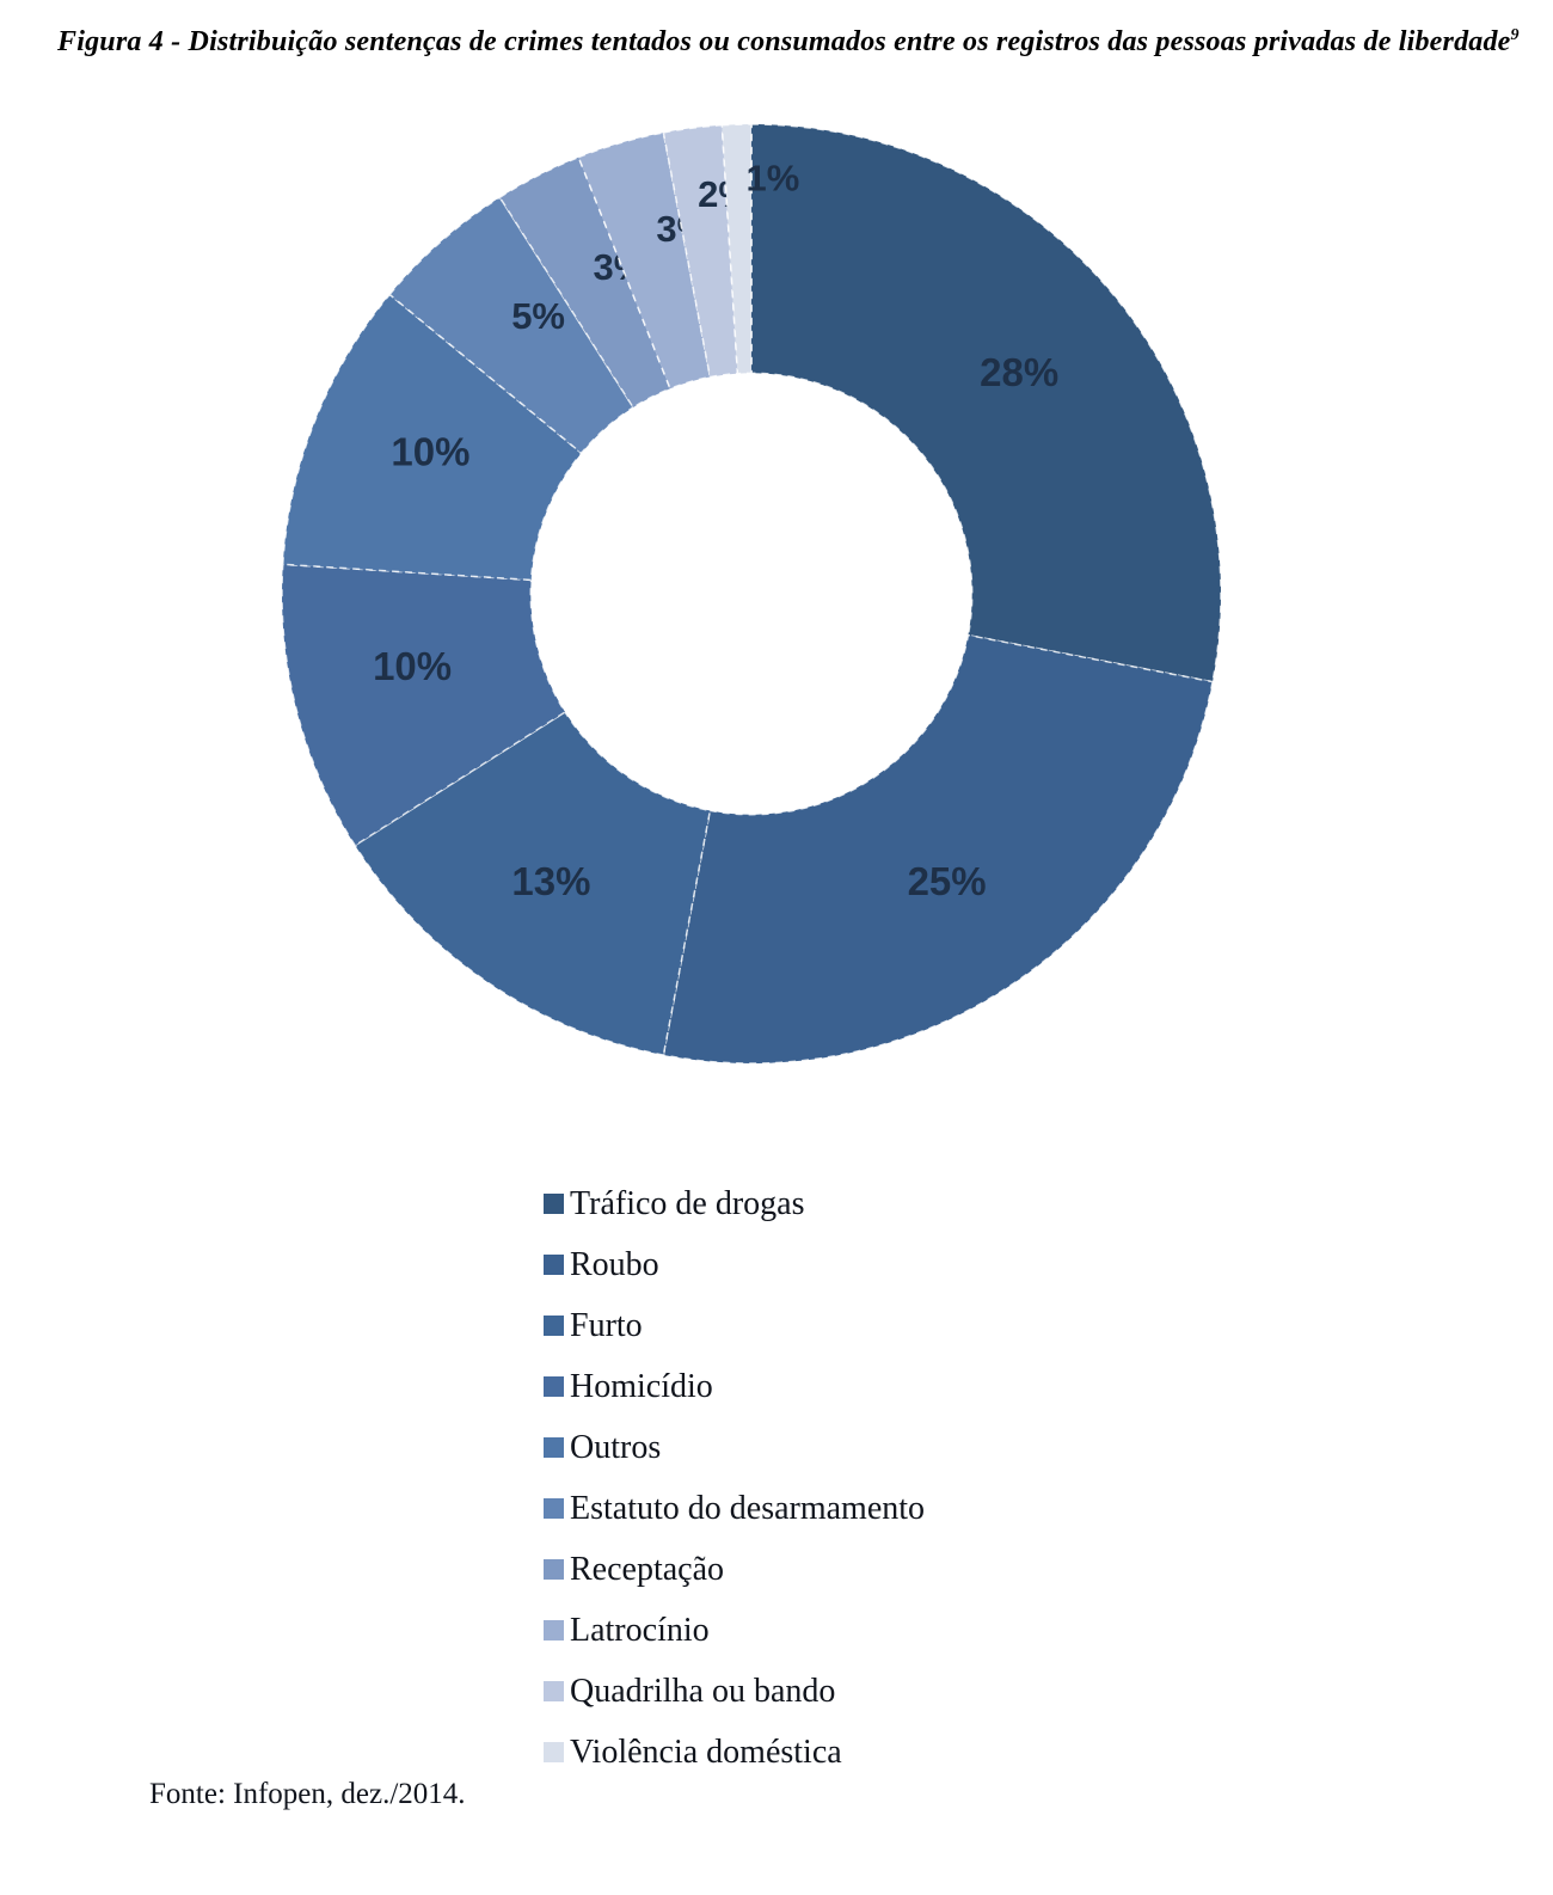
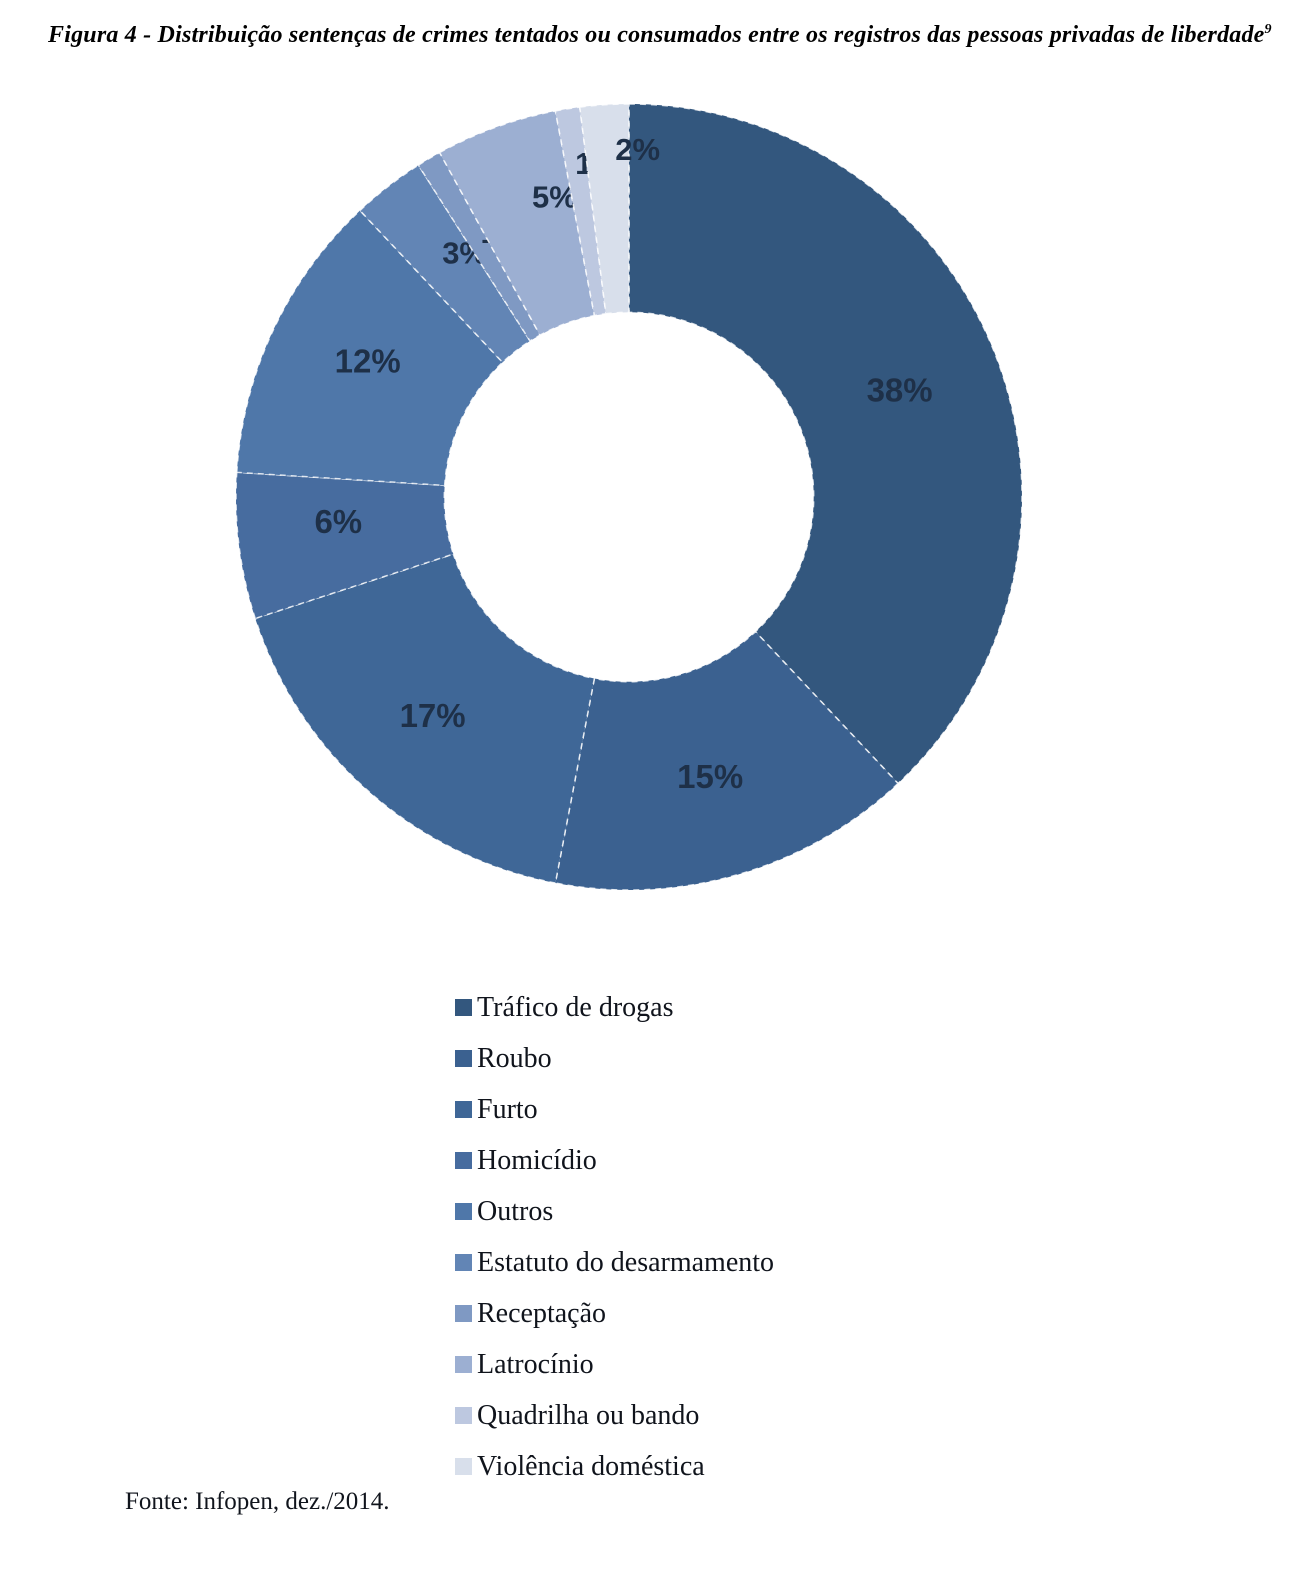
Tráfico de drogas: 28% -> 38%
Roubo: 25% -> 15%
Furto: 13% -> 17%
Homicídio: 10% -> 6%
Outros: 10% -> 12%
Estatuto do desarmamento: 5% -> 3%
Receptação: 3% -> 1%
Latrocínio: 3% -> 5%
Quadrilha ou bando: 2% -> 1%
Violência doméstica: 1% -> 2%
